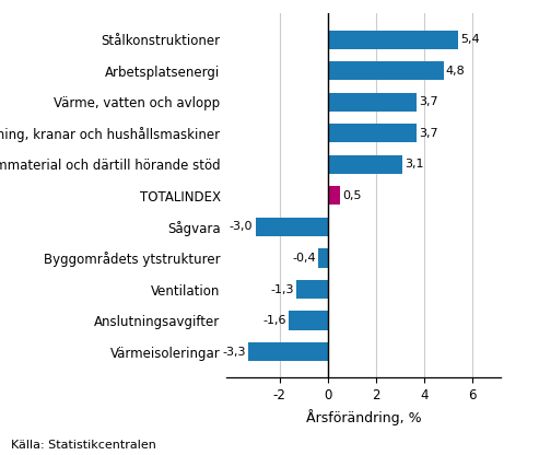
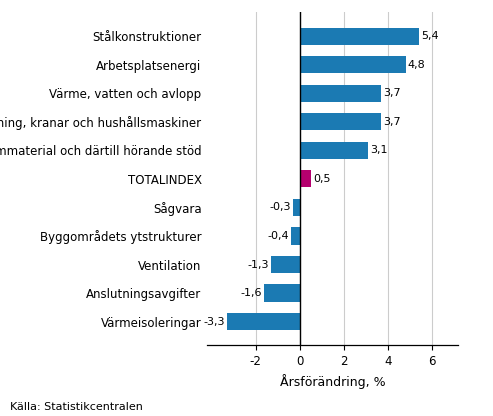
Sågvara: -3,0 -> -0,3
